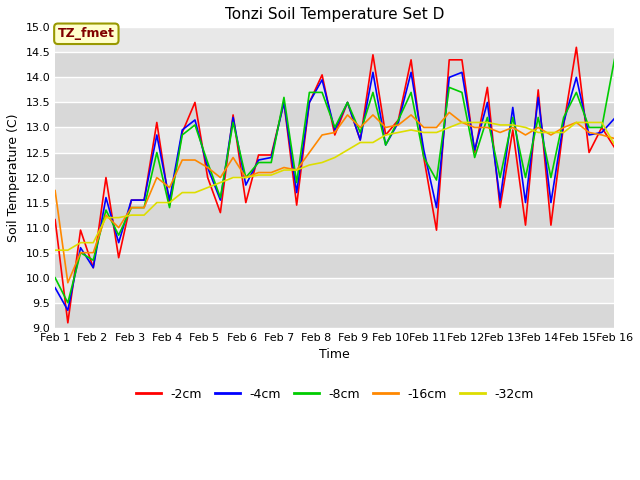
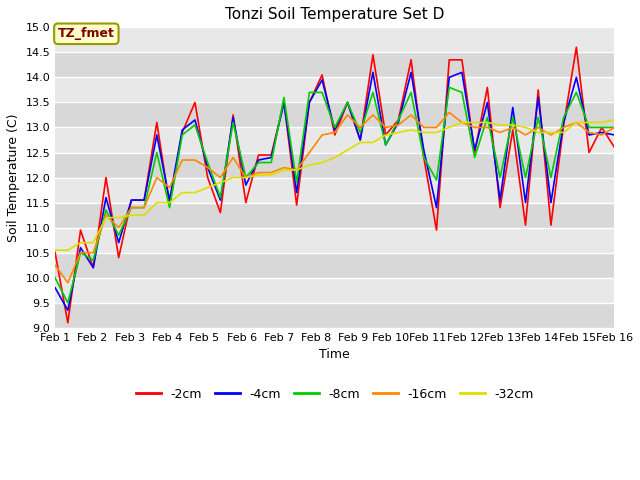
-2cm/Feb 1: 11.16 -> 10.50
-16cm/Feb 1: 11.74 -> 10.25
-4cm/Feb 16: 13.18 -> 12.85
-8cm/Feb 16: 14.36 -> 13.00
-16cm/Feb 16: 12.78 -> 13.00
-32cm/Feb 16: 12.66 -> 13.15
